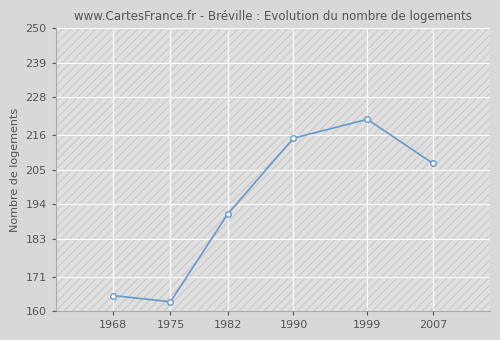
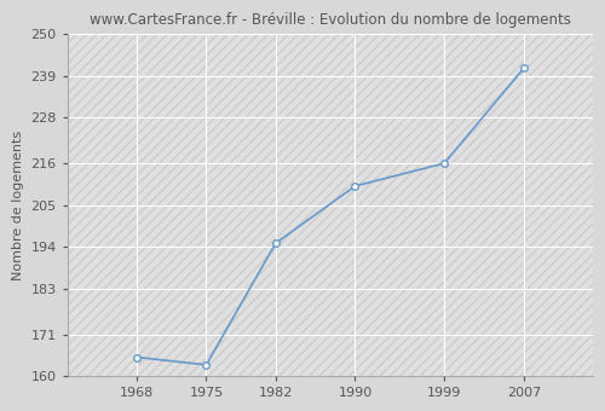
1982: 191 -> 195
1990: 215 -> 210
1999: 221 -> 216
2007: 207 -> 241
